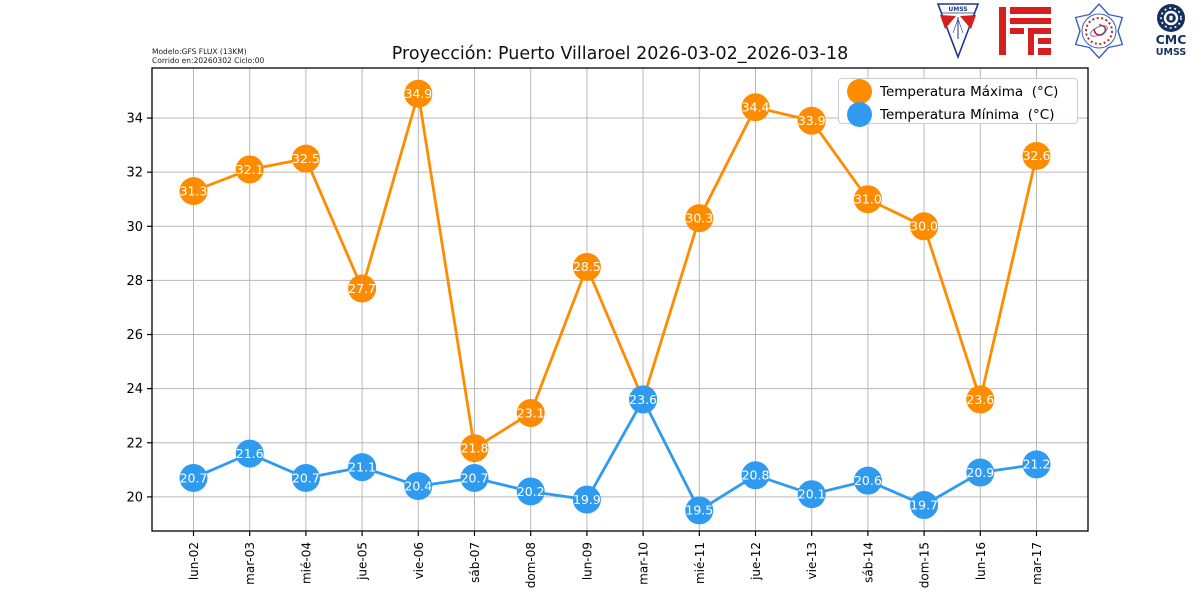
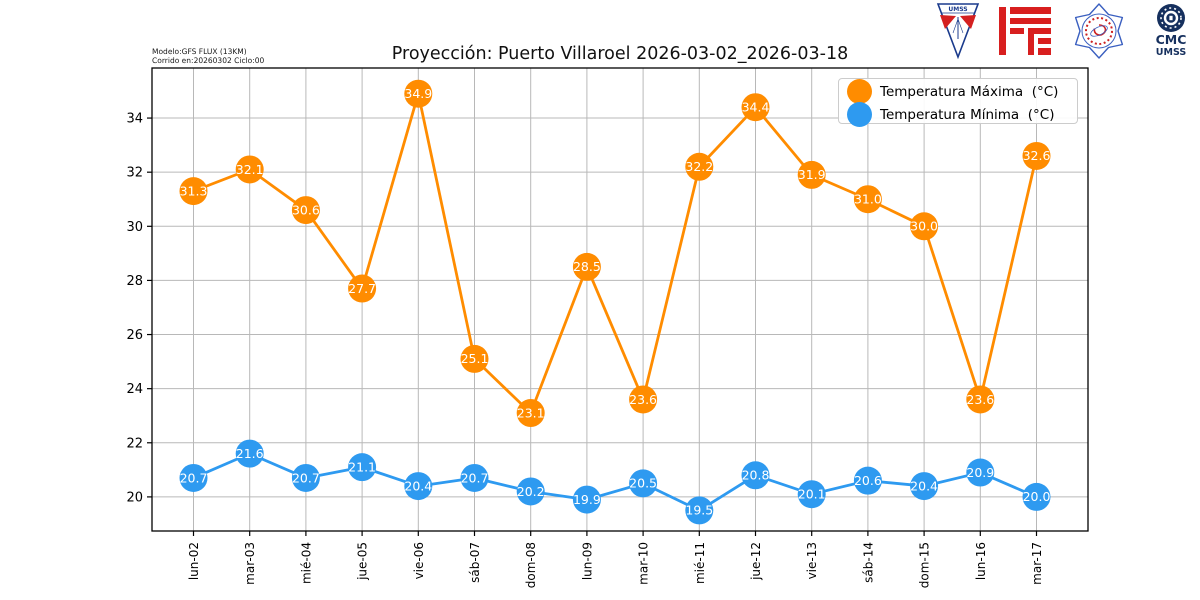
Temperatura Máxima (°C)/mié-04: 32.5 -> 30.6
Temperatura Máxima (°C)/sáb-07: 21.8 -> 25.1
Temperatura Mínima (°C)/mar-10: 23.6 -> 20.5
Temperatura Máxima (°C)/mié-11: 30.3 -> 32.2
Temperatura Máxima (°C)/vie-13: 33.9 -> 31.9
Temperatura Mínima (°C)/dom-15: 19.7 -> 20.4
Temperatura Mínima (°C)/mar-17: 21.2 -> 20.0
